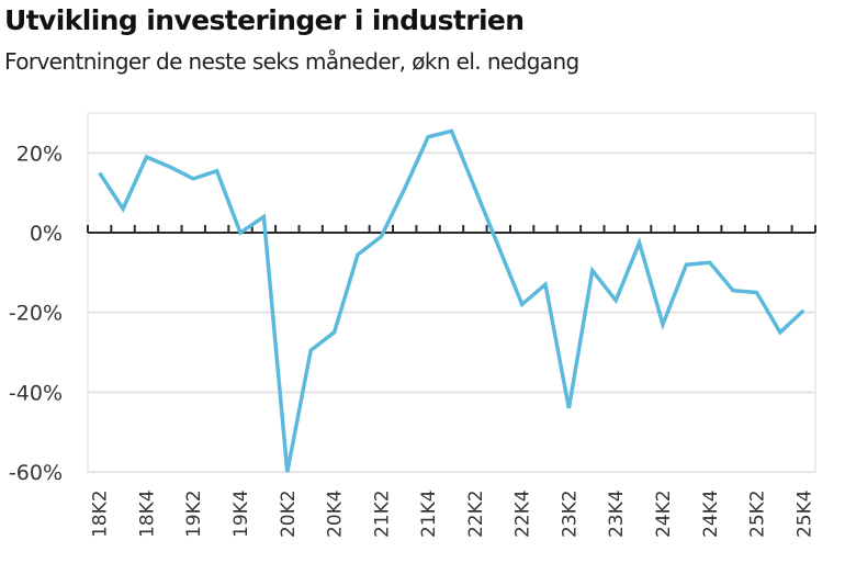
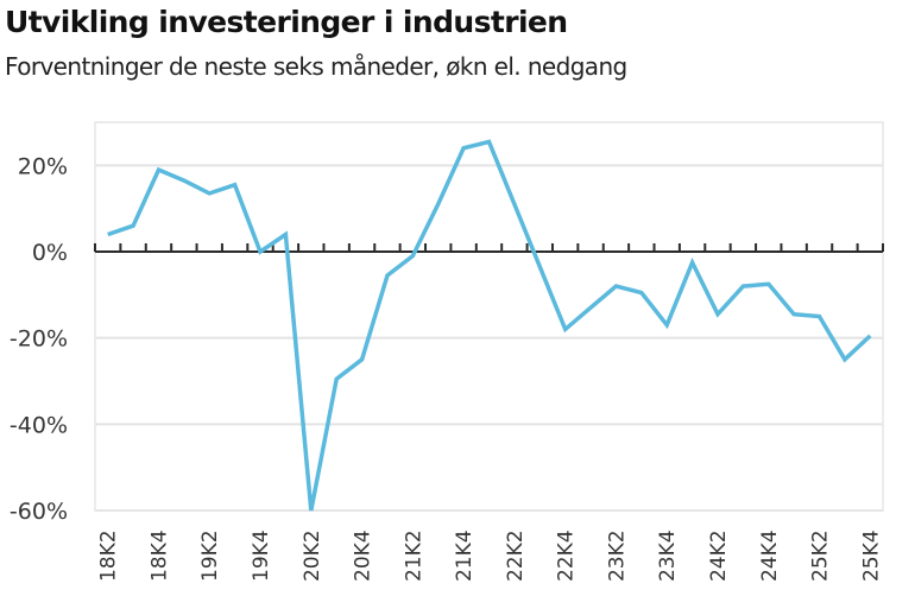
18K2: 15% -> 4%
23K2: -44% -> -8%
24K2: -23% -> -14%
